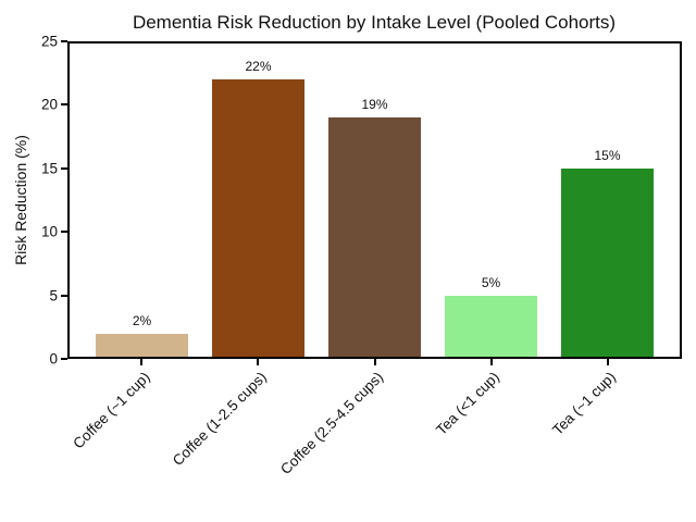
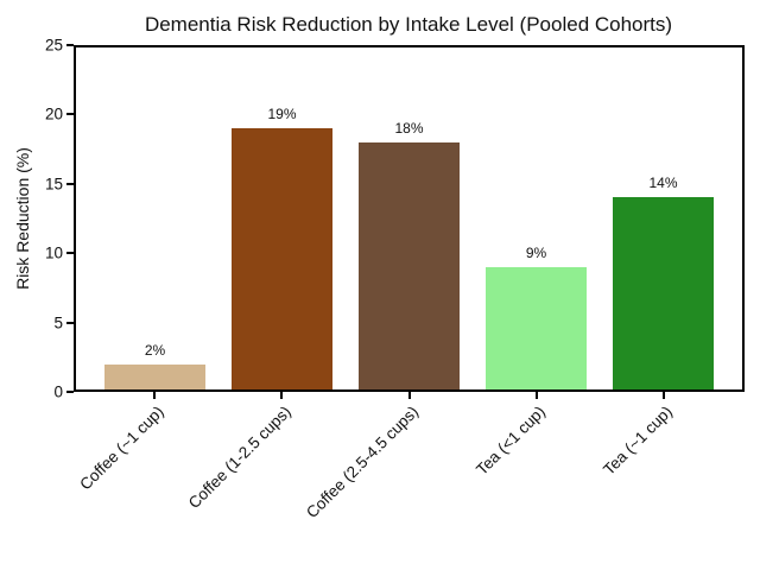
Coffee (1-2.5 cups): 22% -> 19%
Coffee (2.5-4.5 cups): 19% -> 18%
Tea (<1 cup): 5% -> 9%
Tea (~1 cup): 15% -> 14%
